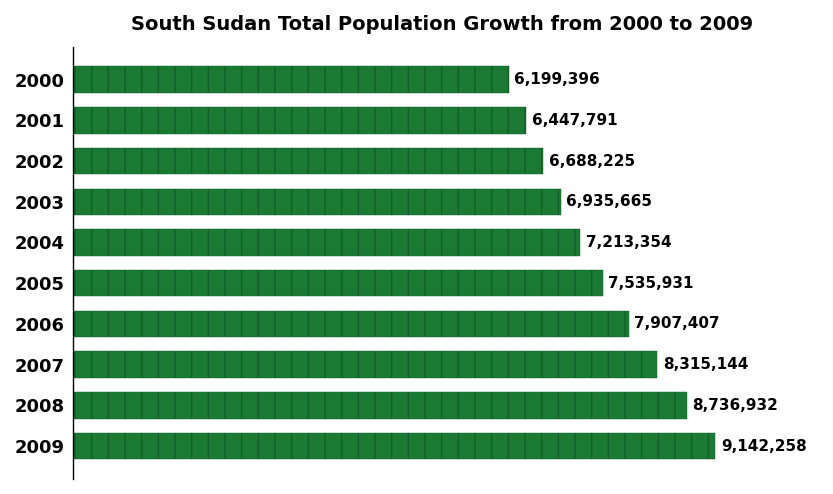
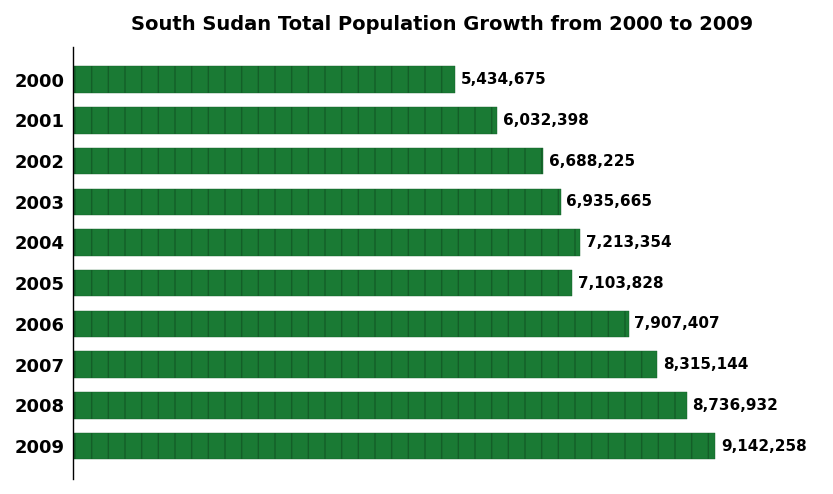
2000: 6,199,396 -> 5,434,675
2001: 6,447,791 -> 6,032,398
2005: 7,535,931 -> 7,103,828
